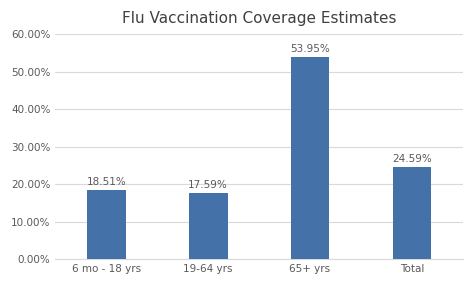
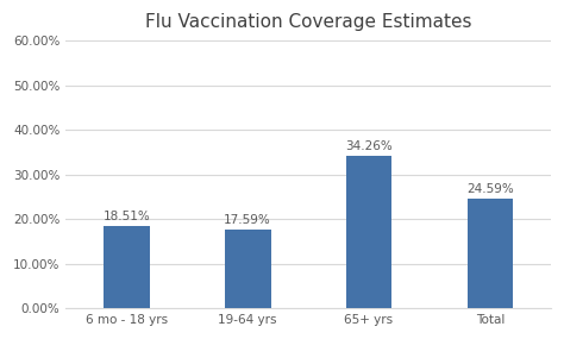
65+ yrs: 53.95% -> 34.26%
